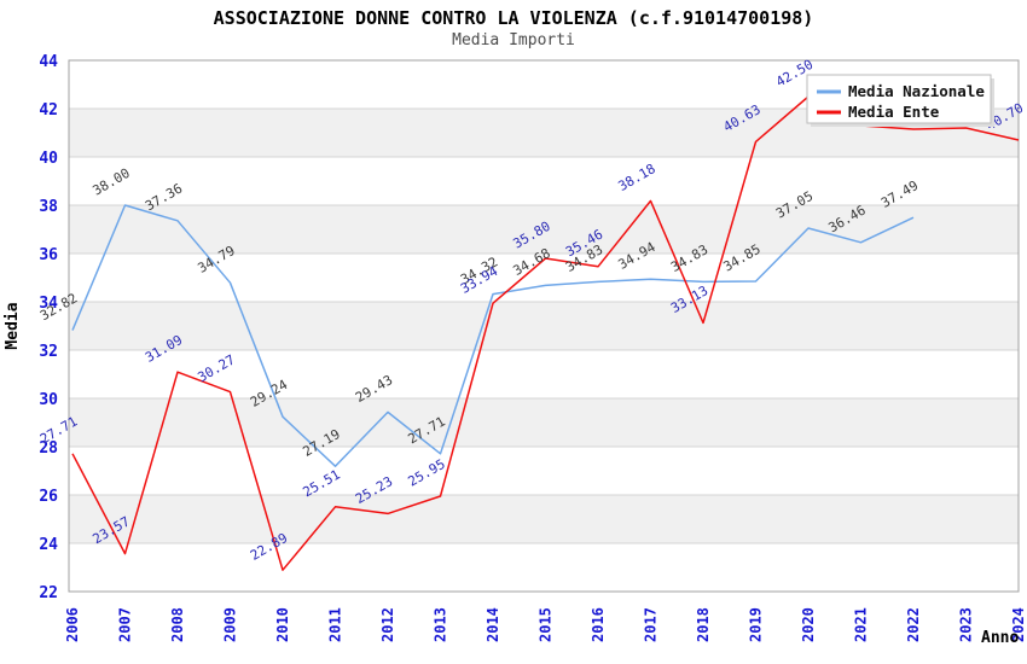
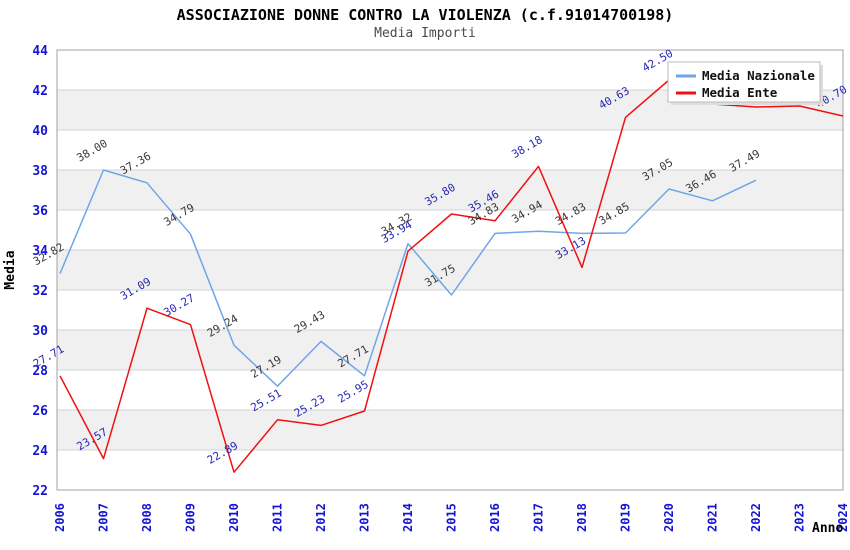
Media Nazionale/2015: 34.68 -> 31.75
